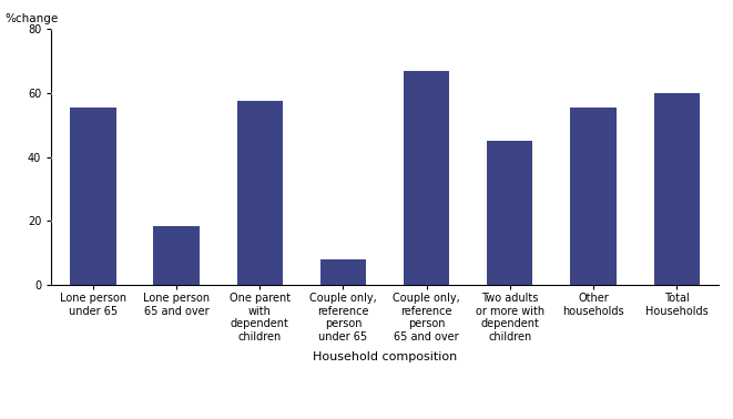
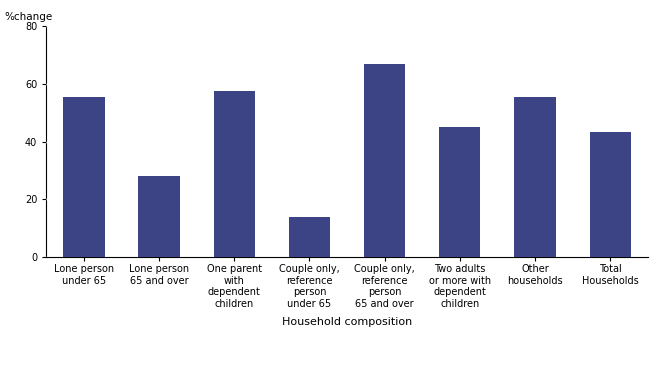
Lone person 65 and over: 18.5 -> 28.0
Couple only, reference person under 65: 8.0 -> 14.0
Total Households: 60.0 -> 43.5
